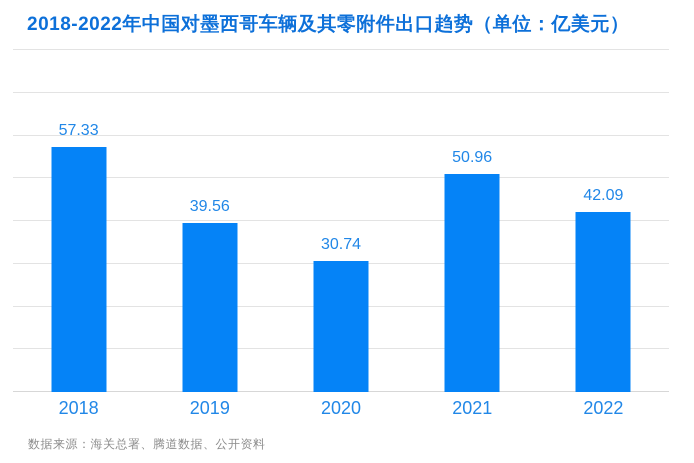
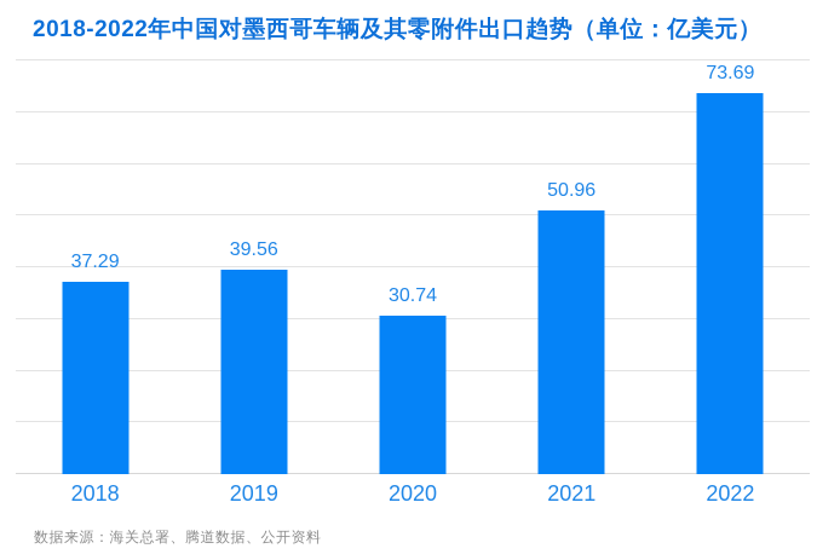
2018: 57.33 -> 37.29
2022: 42.09 -> 73.69
